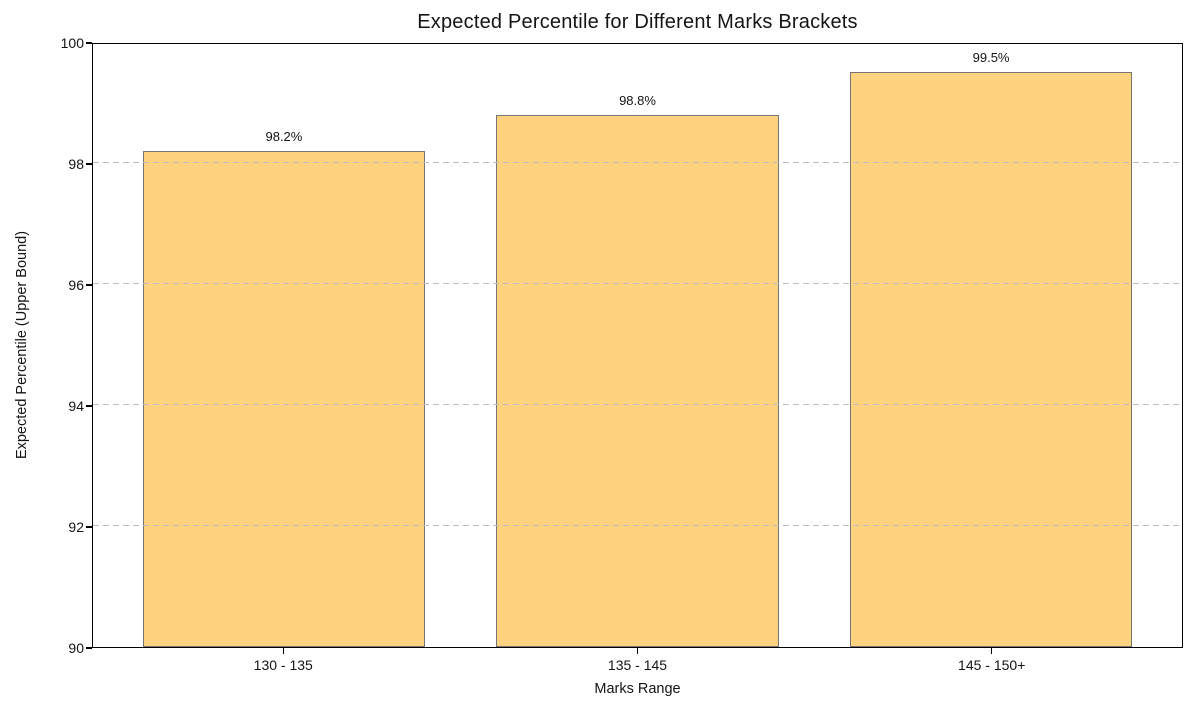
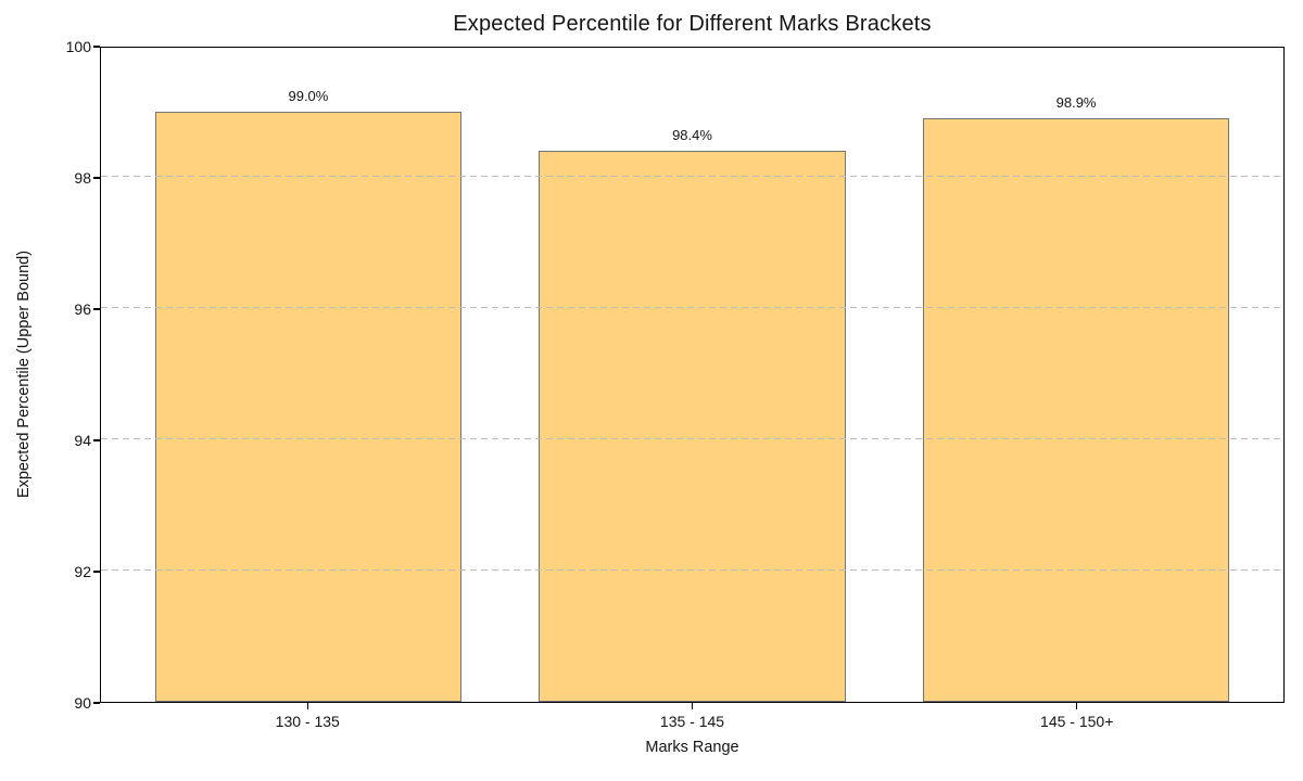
130 - 135: 98.2% -> 99.0%
135 - 145: 98.8% -> 98.4%
145 - 150+: 99.5% -> 98.9%
